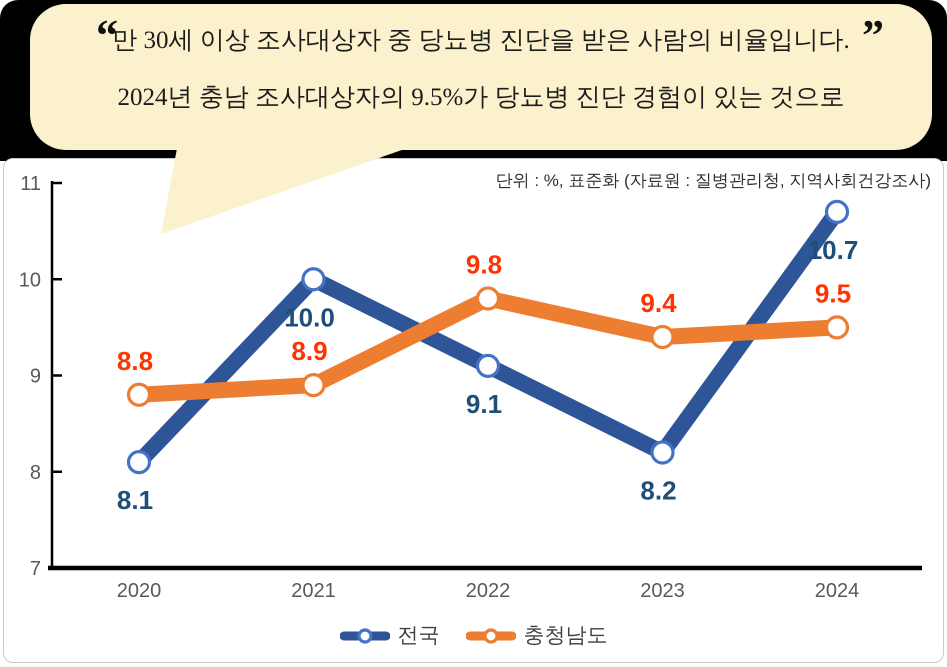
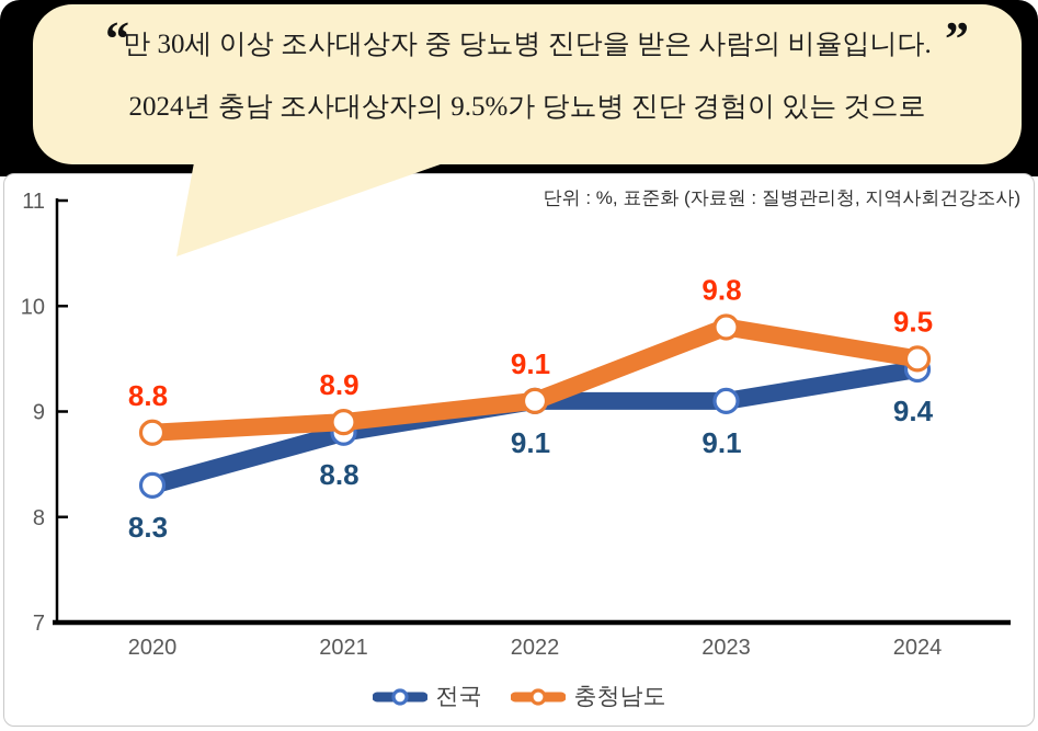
전국/2020: 8.1 -> 8.3
전국/2021: 10.0 -> 8.8
충청남도/2022: 9.8 -> 9.1
전국/2023: 8.2 -> 9.1
충청남도/2023: 9.4 -> 9.8
전국/2024: 10.7 -> 9.4
